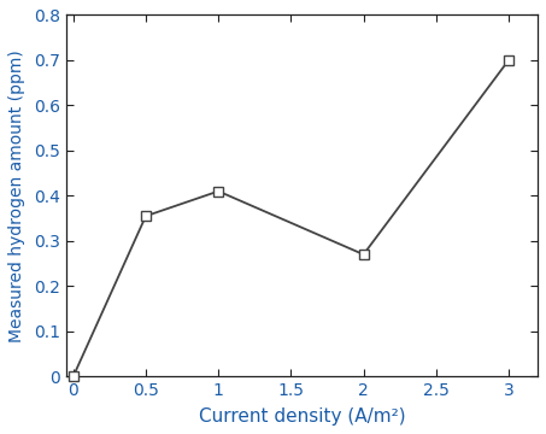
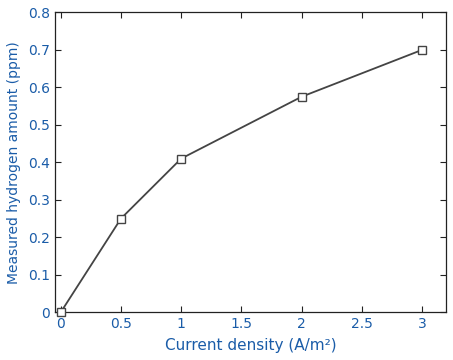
0.5: 0.355 -> 0.250
2: 0.270 -> 0.575
